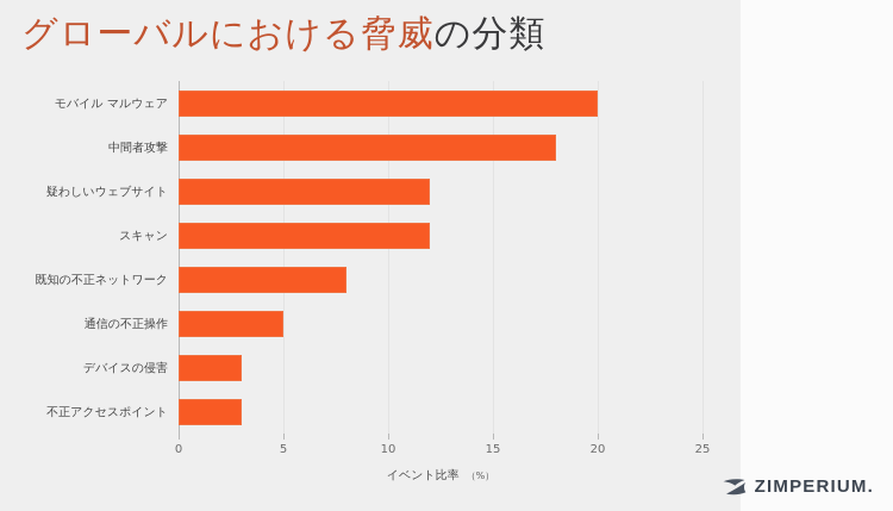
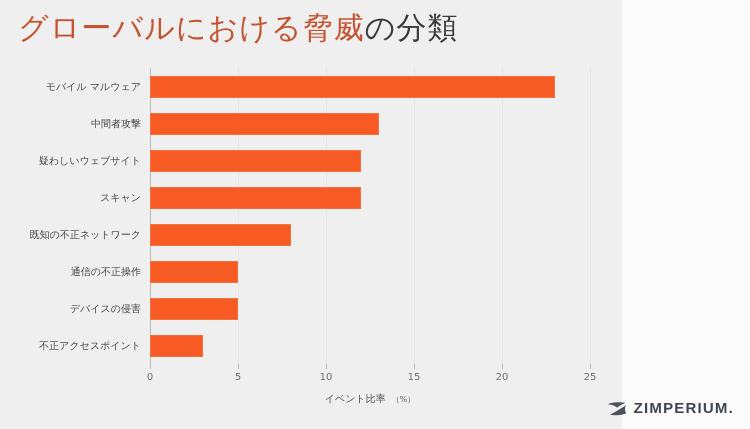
モバイル マルウェア: 20 -> 23
中間者攻撃: 18 -> 13
デバイスの侵害: 3 -> 5
